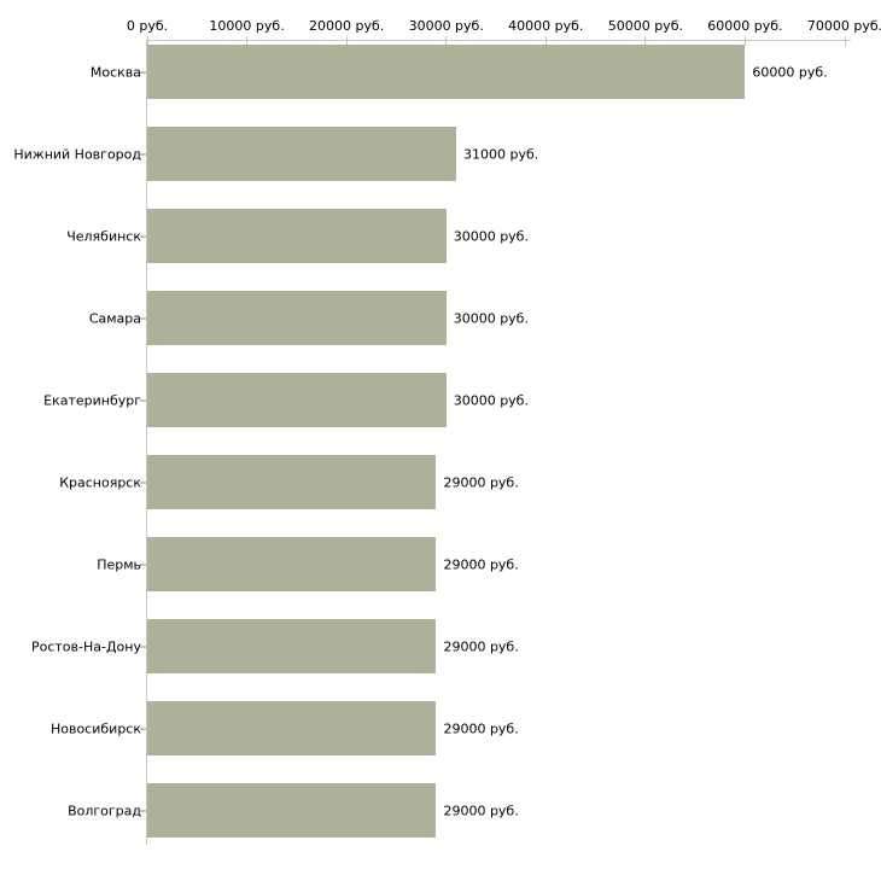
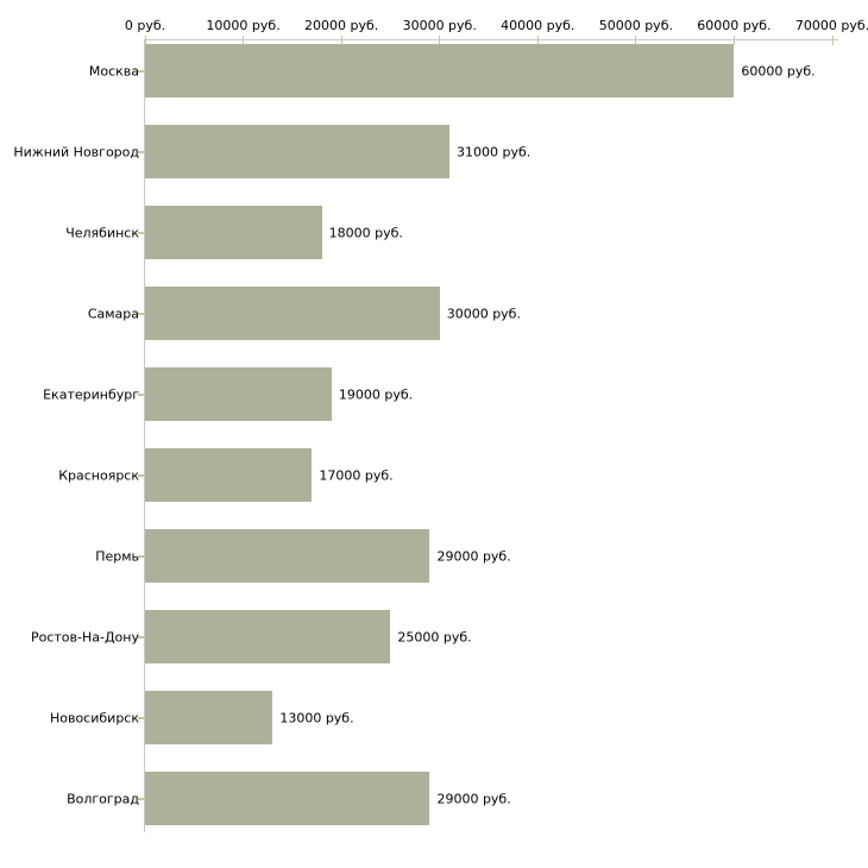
Челябинск: 30000 -> 18000
Екатеринбург: 30000 -> 19000
Красноярск: 29000 -> 17000
Ростов-На-Дону: 29000 -> 25000
Новосибирск: 29000 -> 13000
